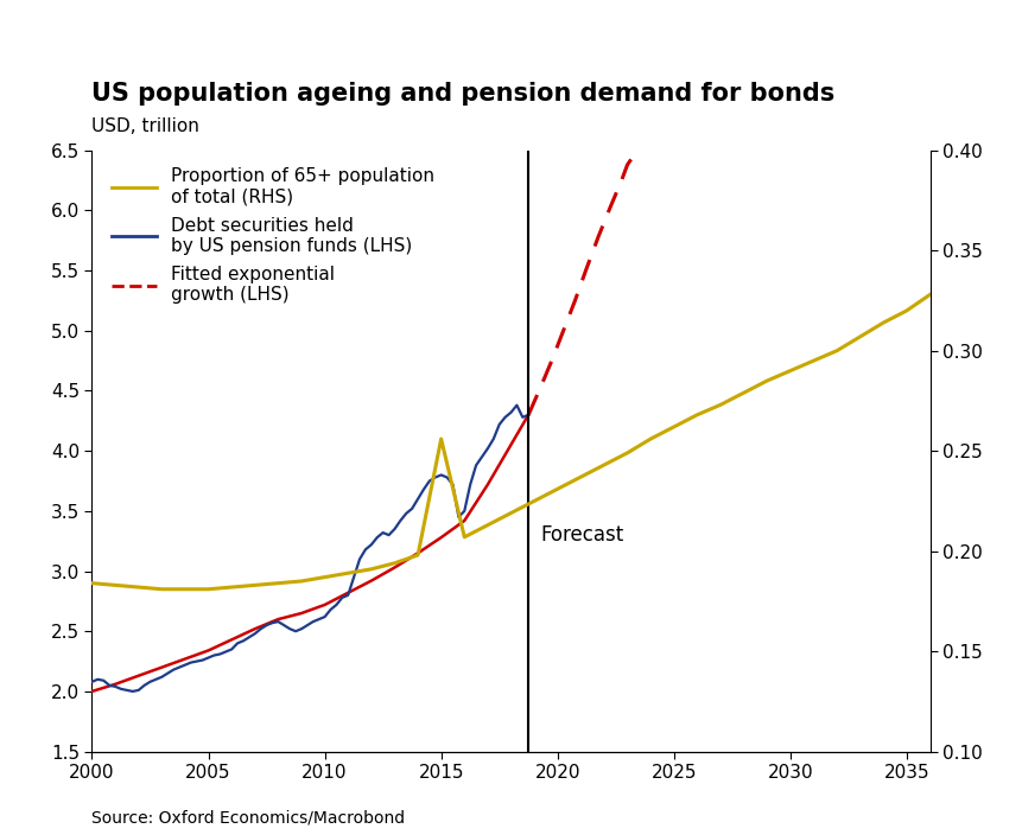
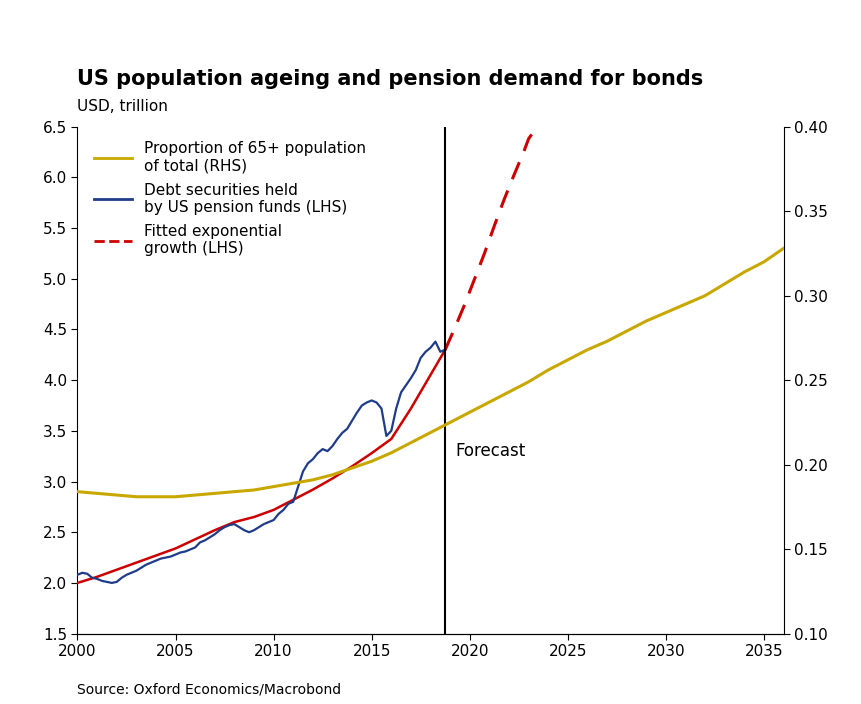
Proportion of 65+ population of total (RHS)/2015: 0.256 -> 0.202
